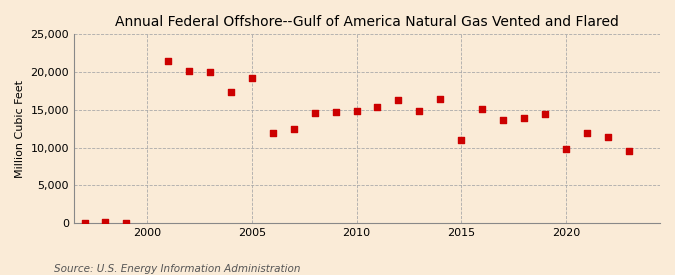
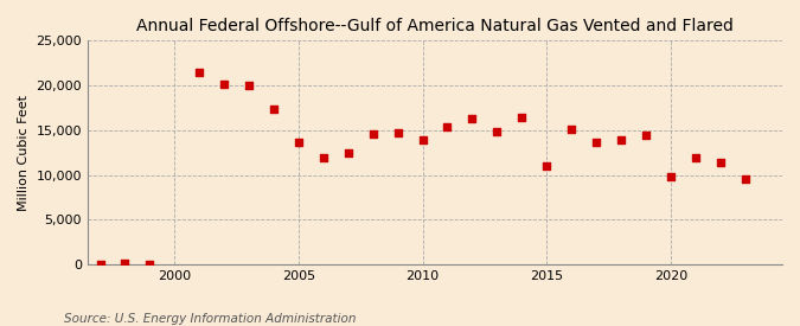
2005: 19,200 -> 13,700
2010: 14,800 -> 13,900
